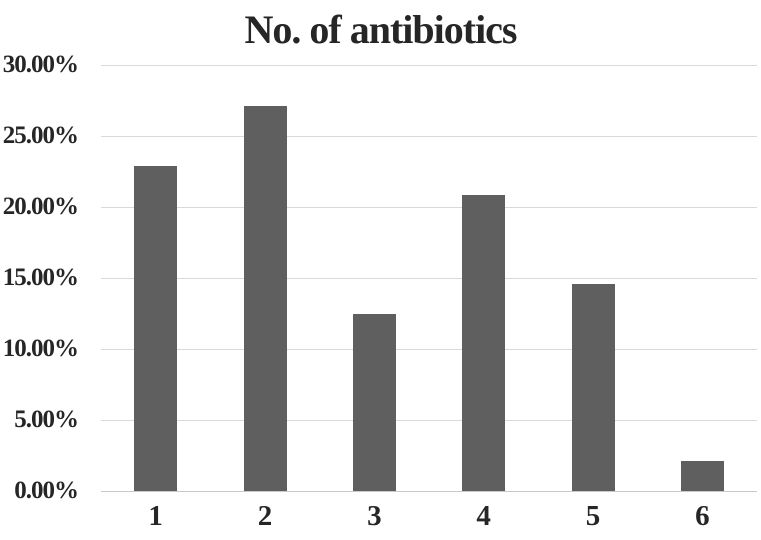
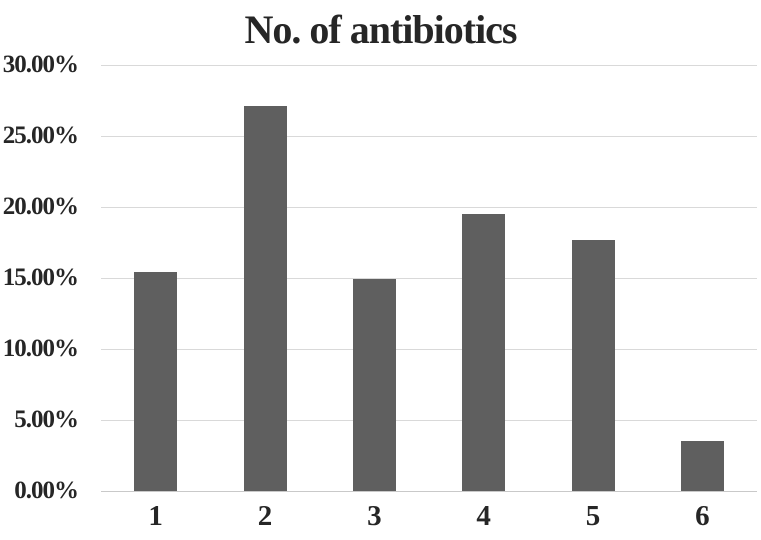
1: 22.9% -> 15.4%
3: 12.5% -> 14.9%
4: 20.8% -> 19.5%
5: 14.6% -> 17.7%
6: 2.1% -> 3.5%
